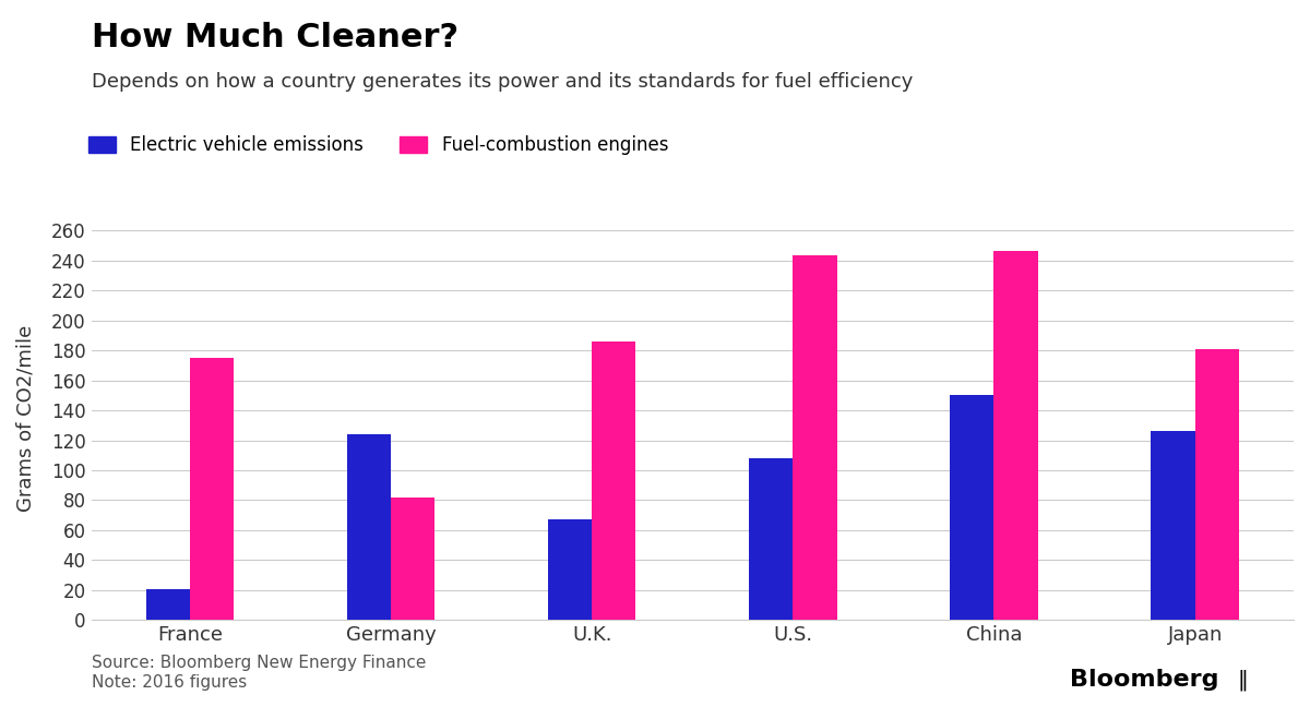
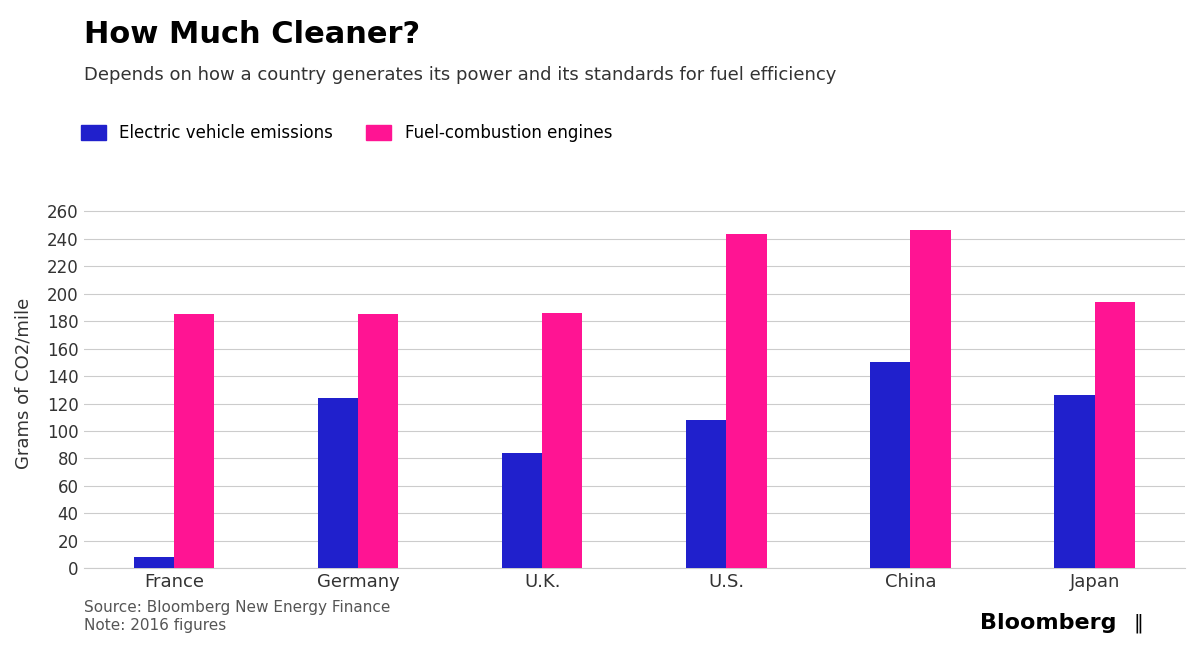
Electric vehicle emissions/France: 21 -> 8
Fuel-combustion engines/France: 175 -> 185
Fuel-combustion engines/Germany: 82 -> 185
Electric vehicle emissions/U.K.: 67 -> 84
Fuel-combustion engines/Japan: 181 -> 194
